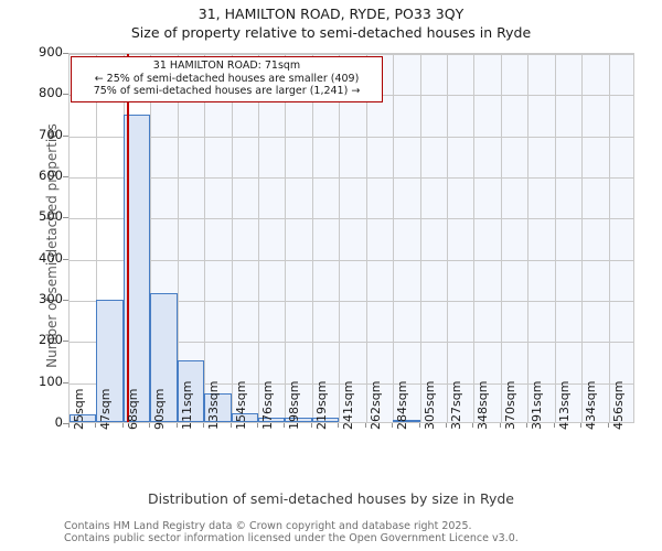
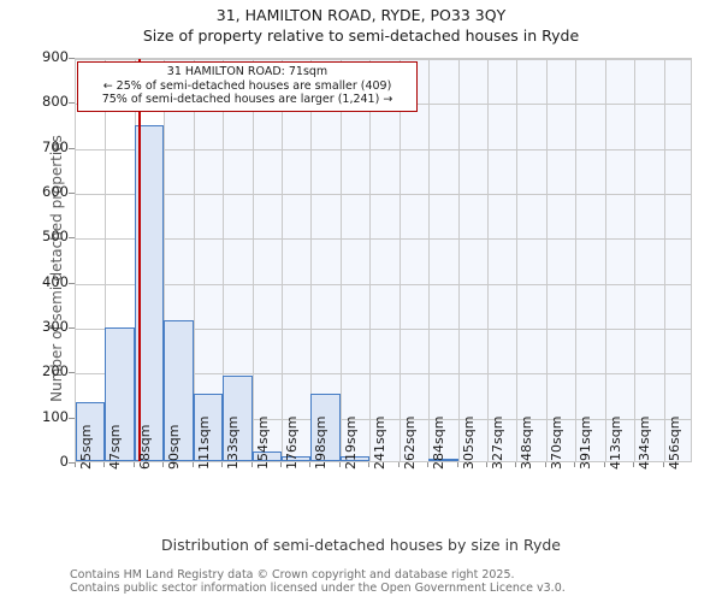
25sqm: 20 -> 130
133sqm: 70 -> 190
198sqm: 10 -> 150
